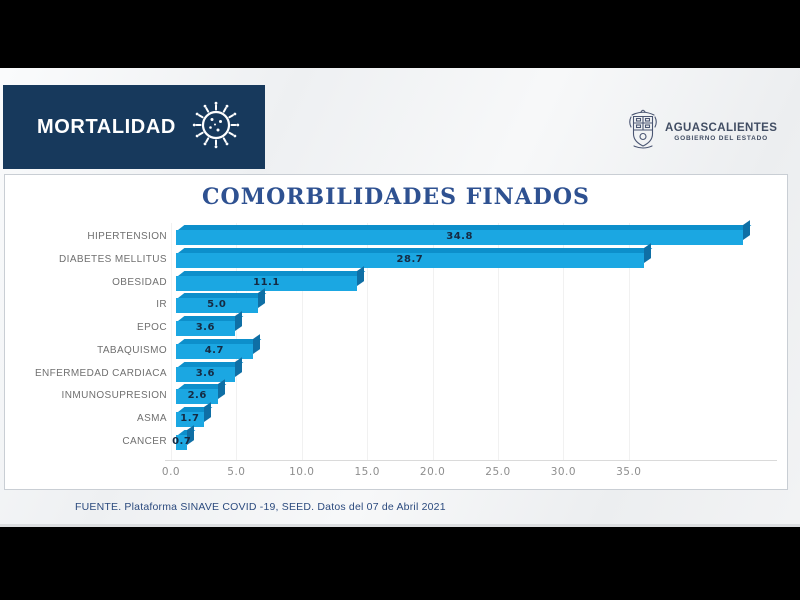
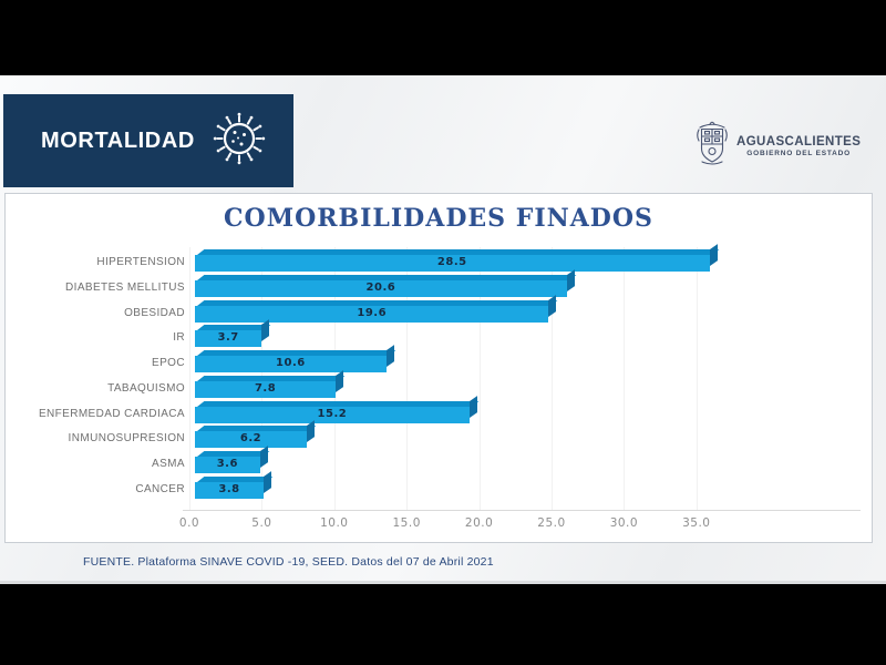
HIPERTENSION: 34.8 -> 28.5
DIABETES MELLITUS: 28.7 -> 20.6
OBESIDAD: 11.1 -> 19.6
IR: 5.0 -> 3.7
EPOC: 3.6 -> 10.6
TABAQUISMO: 4.7 -> 7.8
ENFERMEDAD CARDIACA: 3.6 -> 15.2
INMUNOSUPRESION: 2.6 -> 6.2
ASMA: 1.7 -> 3.6
CANCER: 0.7 -> 3.8
